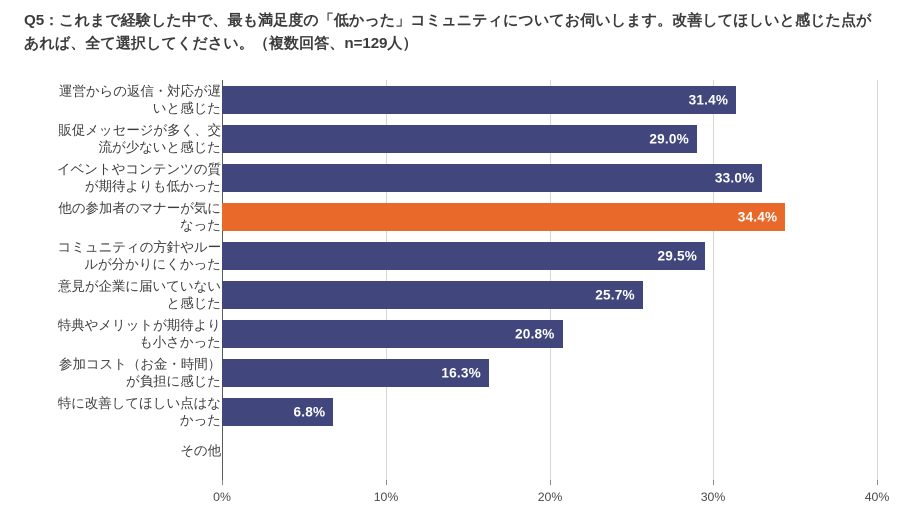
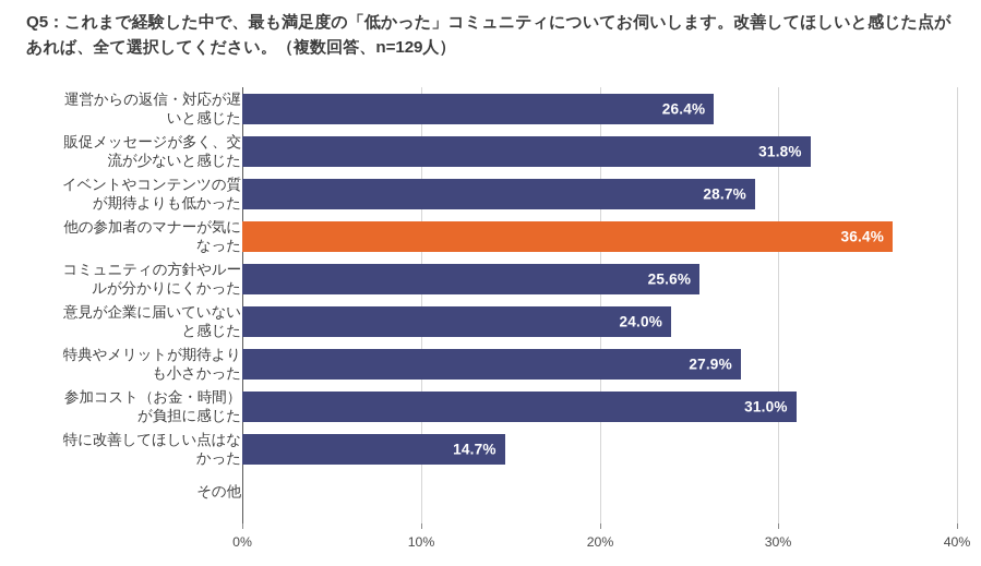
運営からの返信・対応が遅 いと感じた: 31.4% -> 26.4%
販促メッセージが多く、交 流が少ないと感じた: 29.0% -> 31.8%
イベントやコンテンツの質 が期待よりも低かった: 33.0% -> 28.7%
他の参加者のマナーが気に なった: 34.4% -> 36.4%
コミュニティの方針やルー ルが分かりにくかった: 29.5% -> 25.6%
意見が企業に届いていない と感じた: 25.7% -> 24.0%
特典やメリットが期待より も小さかった: 20.8% -> 27.9%
参加コスト（お金・時間） が負担に感じた: 16.3% -> 31.0%
特に改善してほしい点はな かった: 6.8% -> 14.7%
